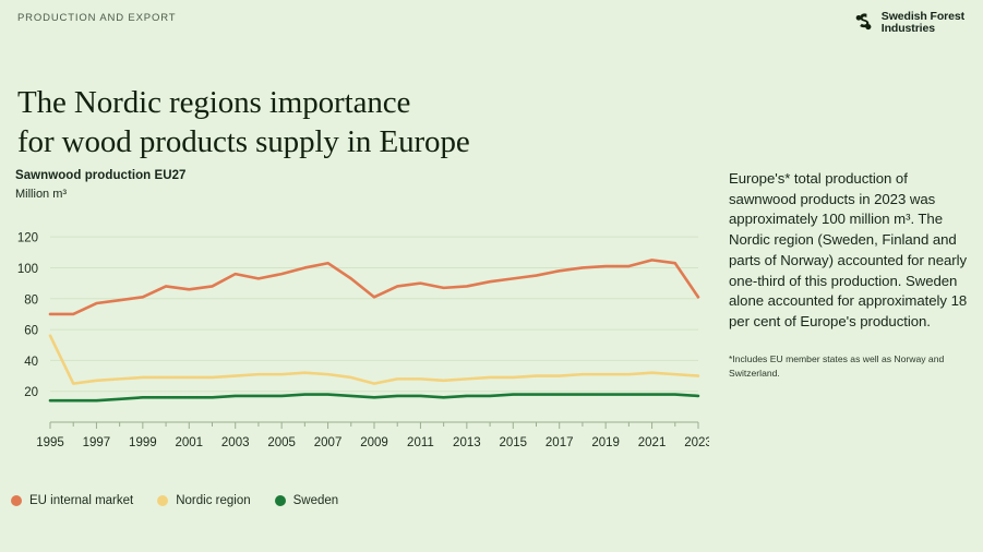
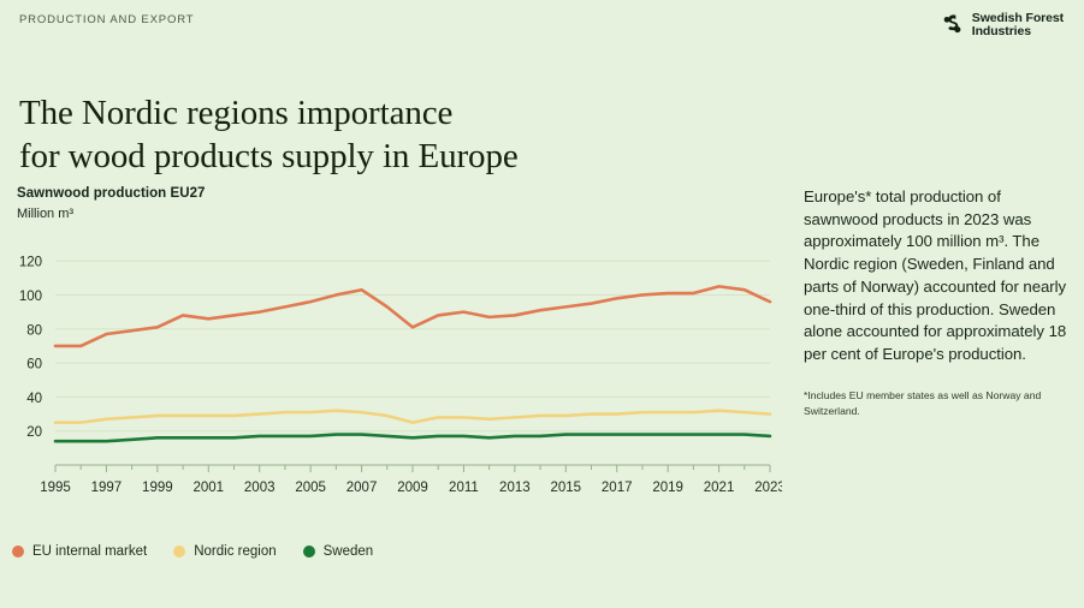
Nordic region/1995: 56 -> 25
EU internal market/2003: 96 -> 90
EU internal market/2023: 81 -> 96
